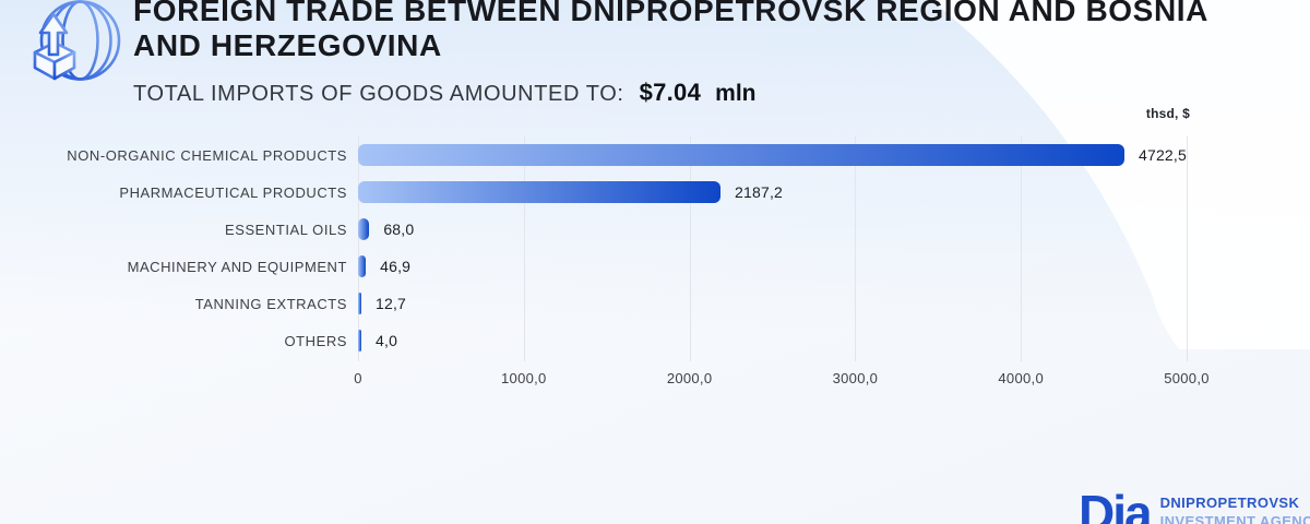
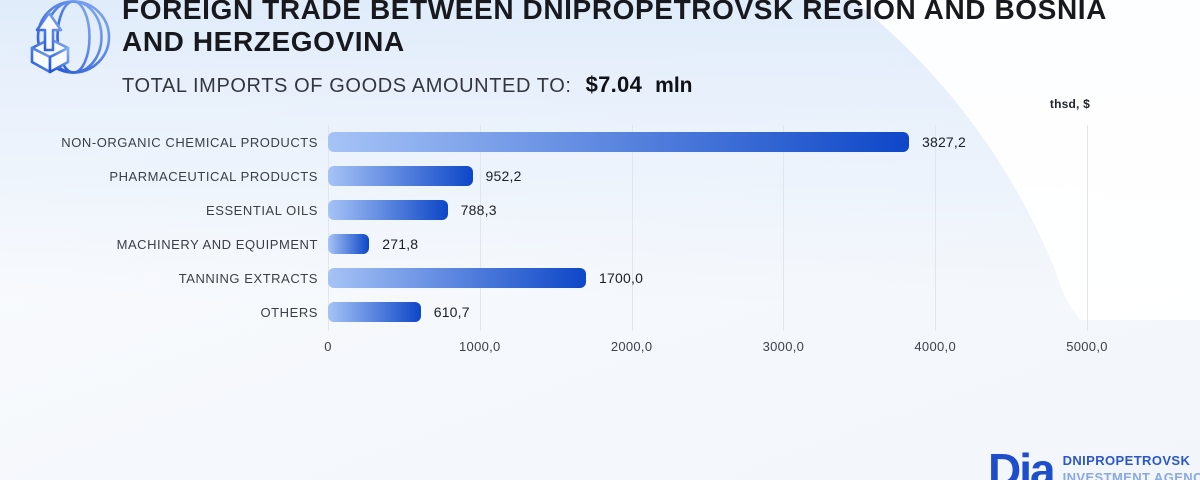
NON-ORGANIC CHEMICAL PRODUCTS: 4722,5 -> 3827,2
PHARMACEUTICAL PRODUCTS: 2187,2 -> 952,2
ESSENTIAL OILS: 68,0 -> 788,3
MACHINERY AND EQUIPMENT: 46,9 -> 271,8
TANNING EXTRACTS: 12,7 -> 1700,0
OTHERS: 4,0 -> 610,7
